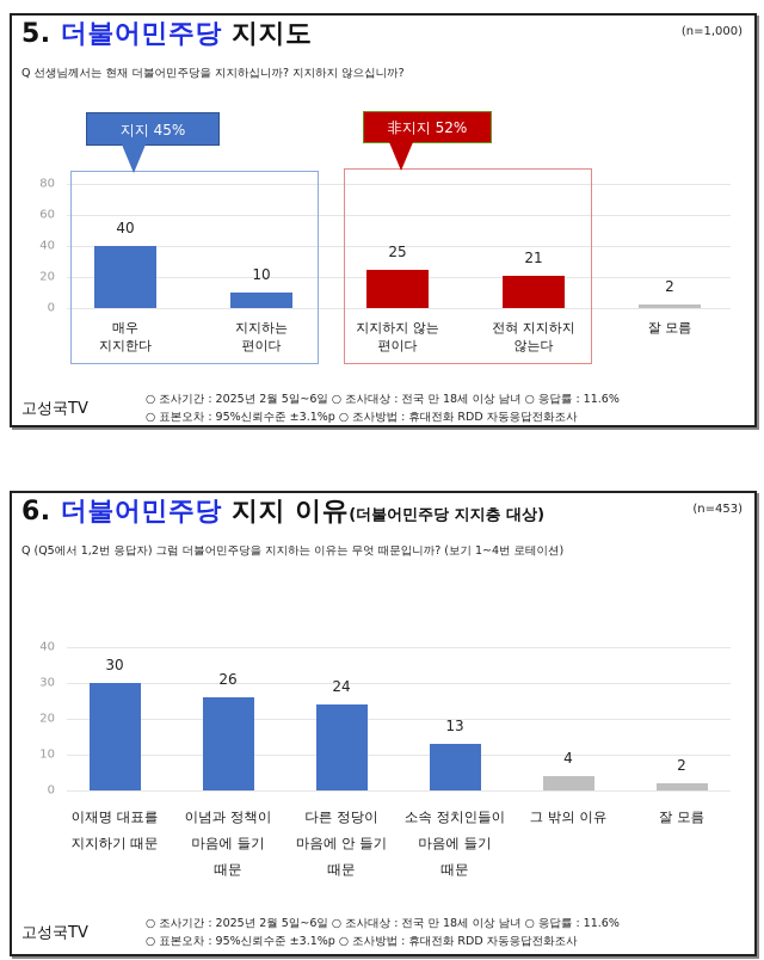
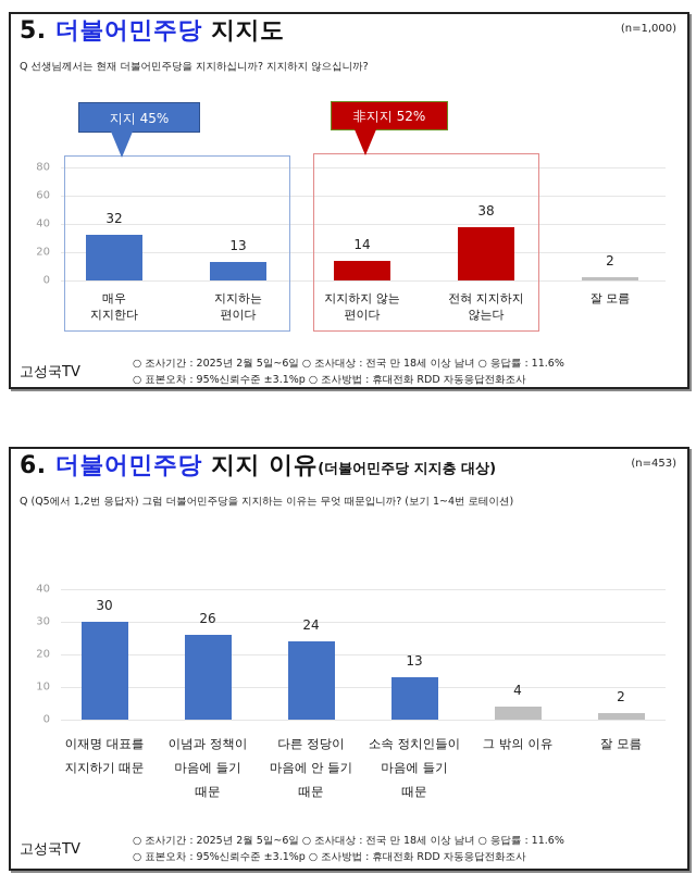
5. 더불어민주당 지지도/매우 지지한다: 40 -> 32
5. 더불어민주당 지지도/지지하는 편이다: 10 -> 13
5. 더불어민주당 지지도/지지하지 않는 편이다: 25 -> 14
5. 더불어민주당 지지도/전혀 지지하지 않는다: 21 -> 38
